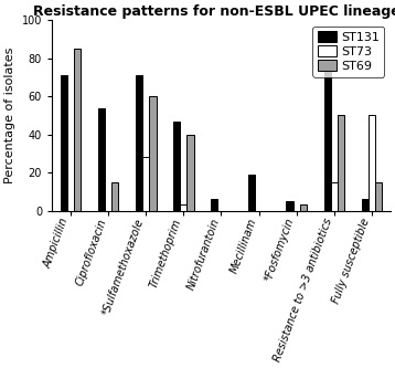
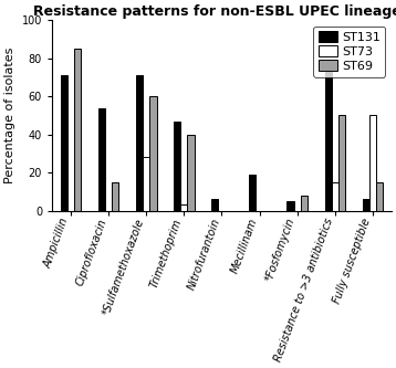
ST69/*Fosfomycin: 3 -> 8
